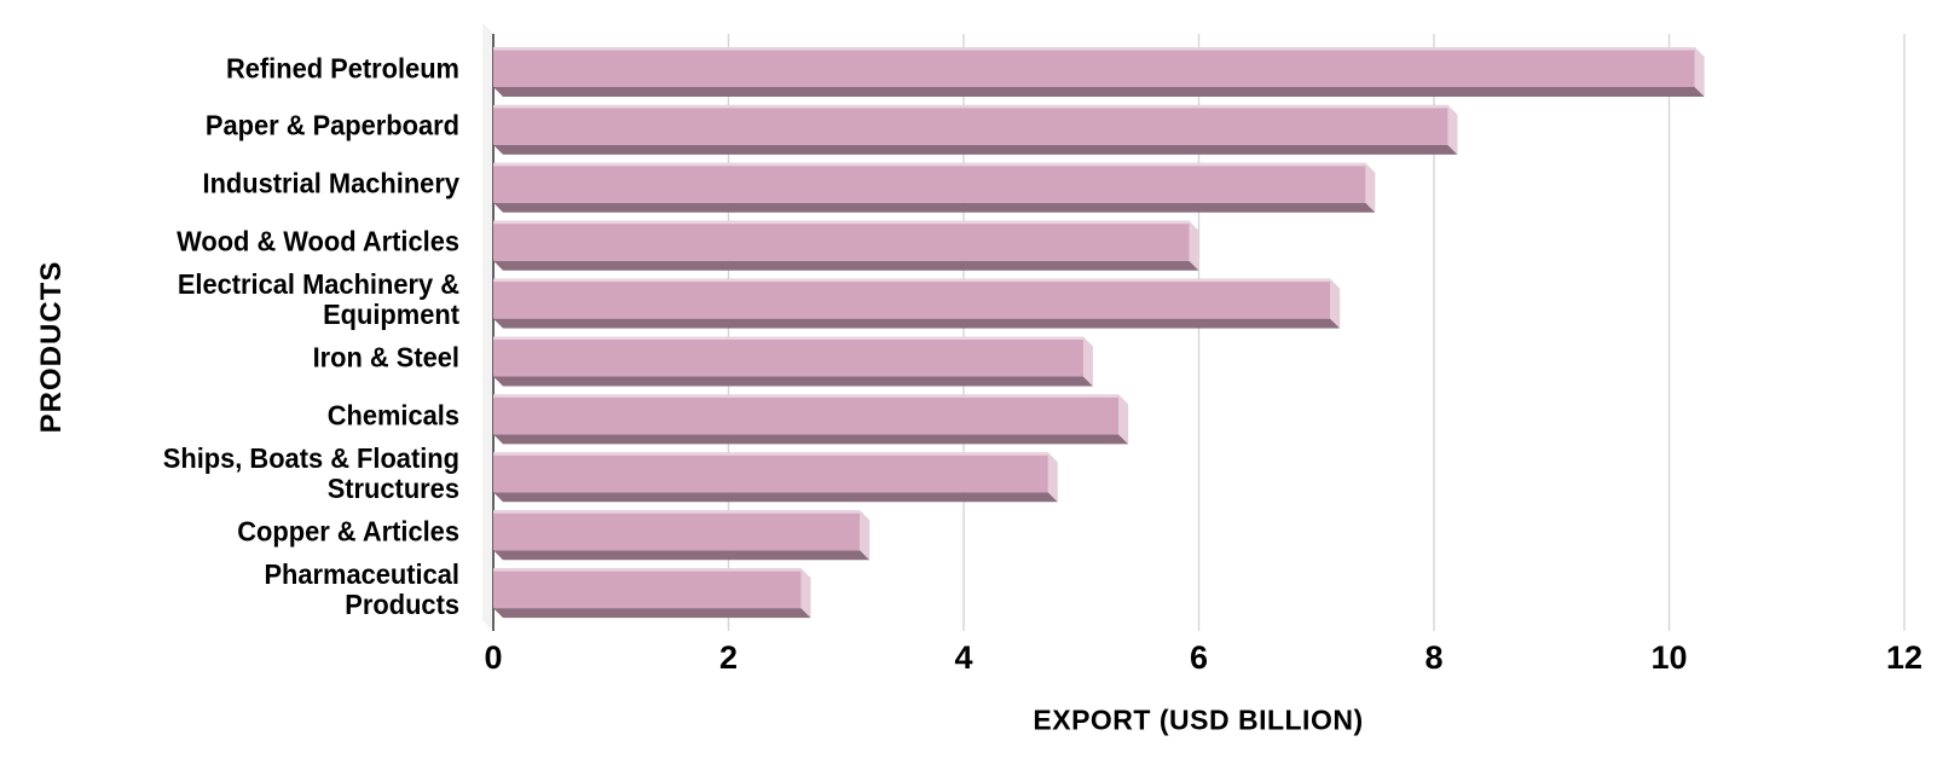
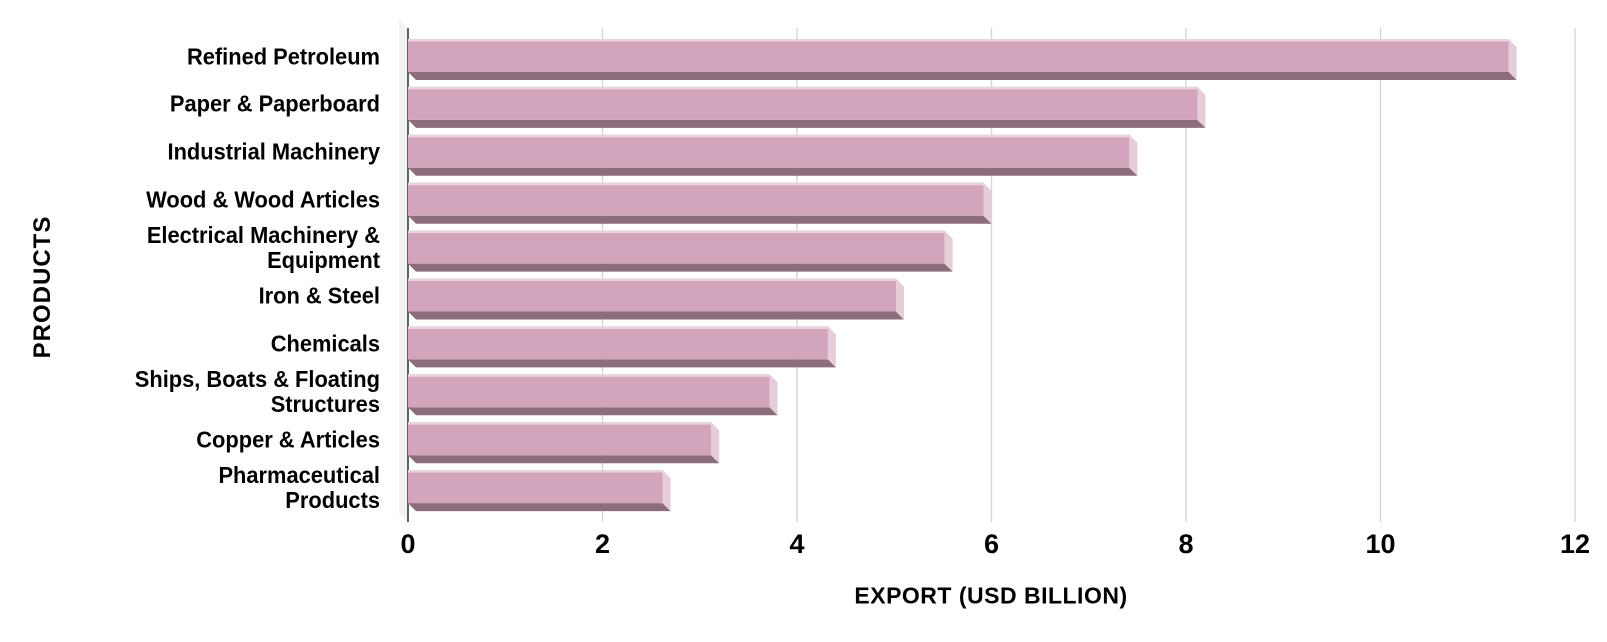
Refined Petroleum: 10.3 -> 11.4
Electrical Machinery & Equipment: 7.2 -> 5.6
Chemicals: 5.4 -> 4.4
Ships, Boats & Floating Structures: 4.8 -> 3.8
